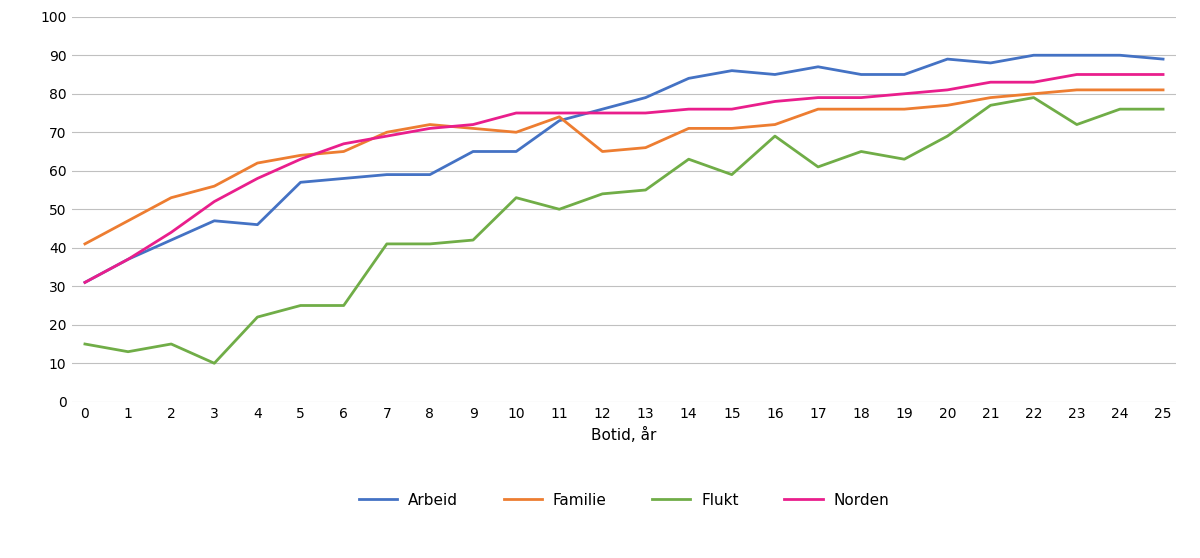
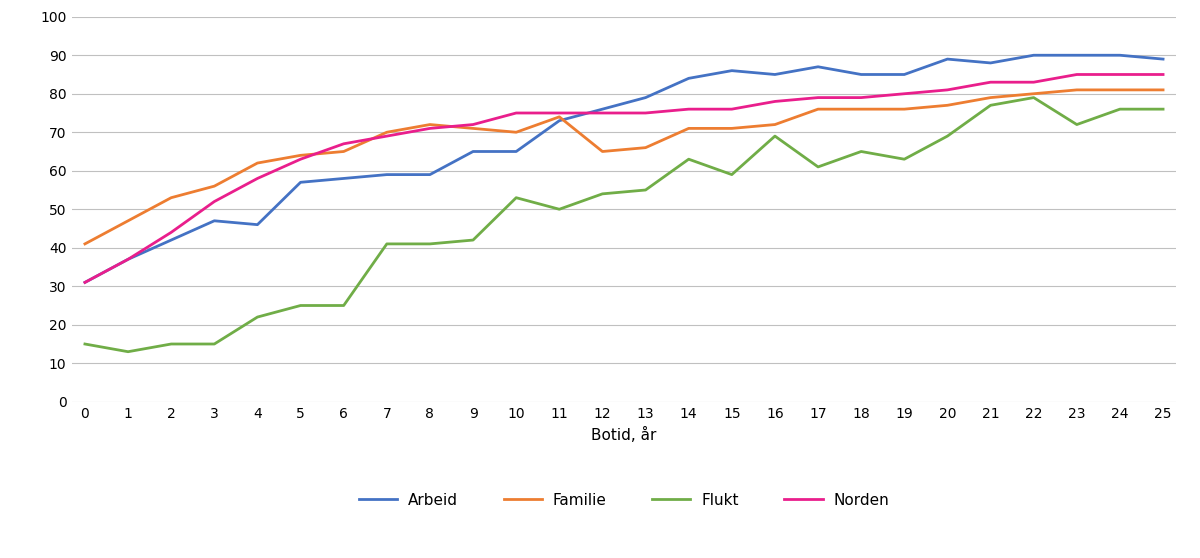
Flukt/3: 10 -> 15
